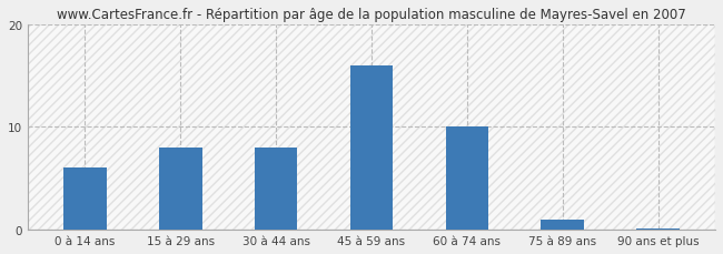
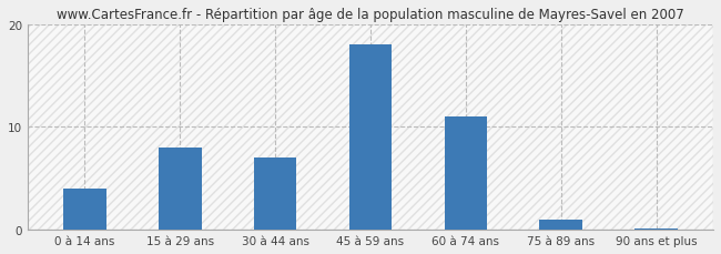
0 à 14 ans: 6.0 -> 4.0
30 à 44 ans: 8.0 -> 7.0
45 à 59 ans: 16.0 -> 18.0
60 à 74 ans: 10.0 -> 11.0
